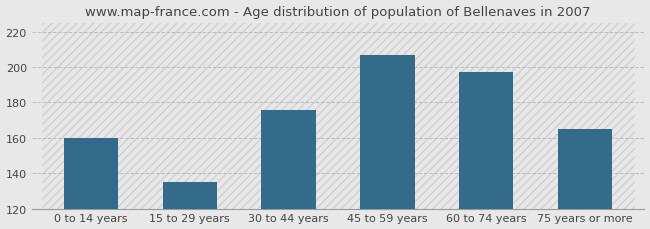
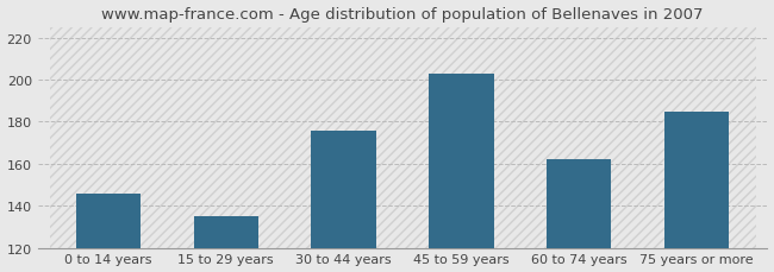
0 to 14 years: 160 -> 146
45 to 59 years: 207 -> 203
60 to 74 years: 197 -> 162
75 years or more: 165 -> 185
